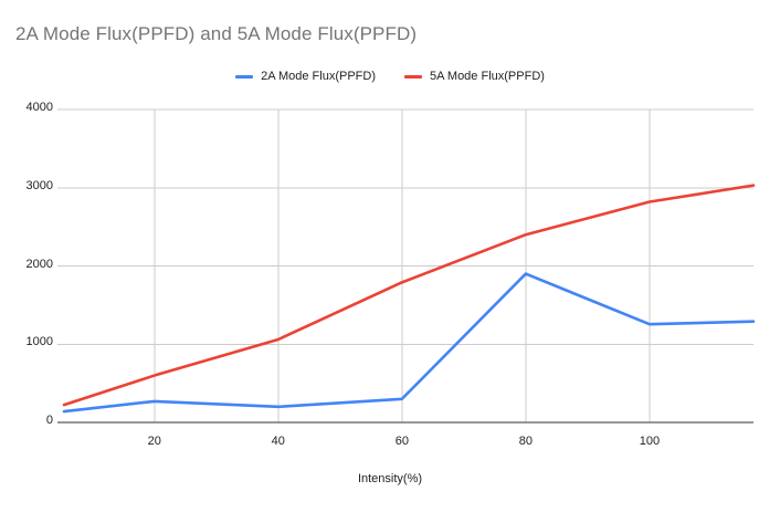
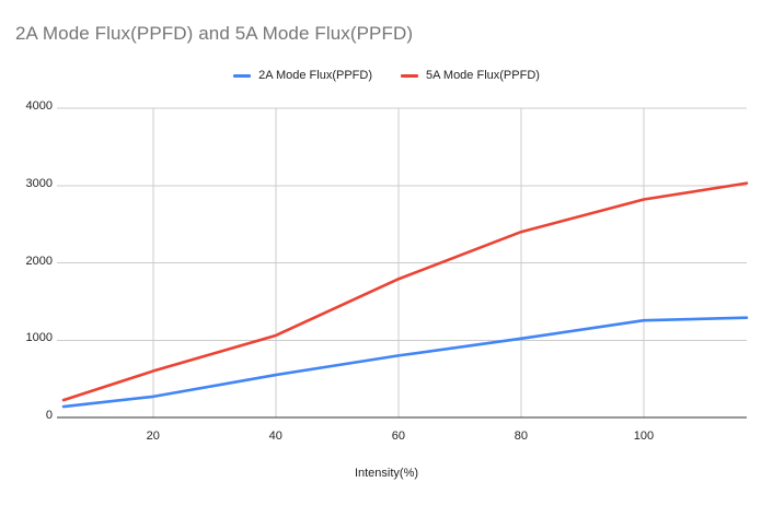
2A Mode Flux(PPFD)/40: 200 -> 600
2A Mode Flux(PPFD)/60: 300 -> 800
2A Mode Flux(PPFD)/80: 1900 -> 1000
